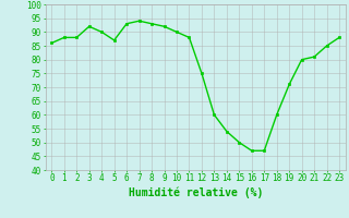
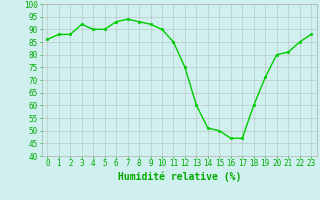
5: 87 -> 90
11: 88 -> 85
14: 54 -> 51
